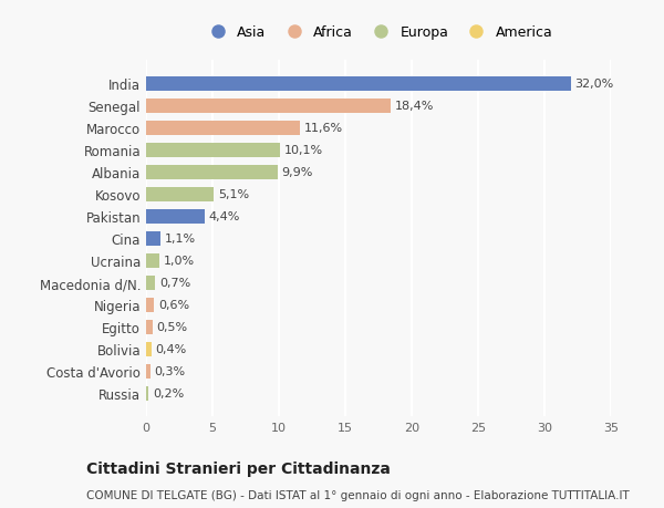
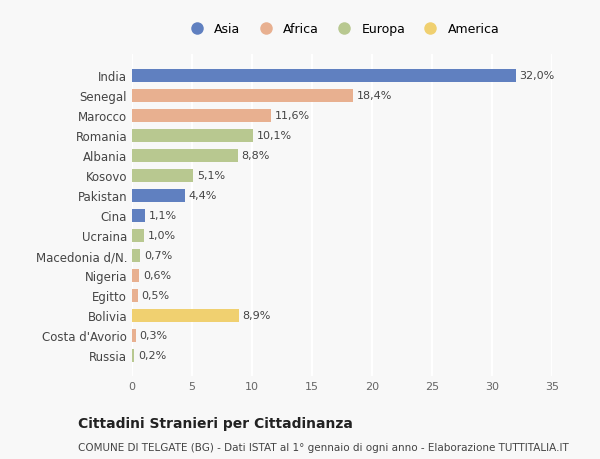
Albania: 9,9% -> 8,8%
Bolivia: 0,4% -> 8,9%
